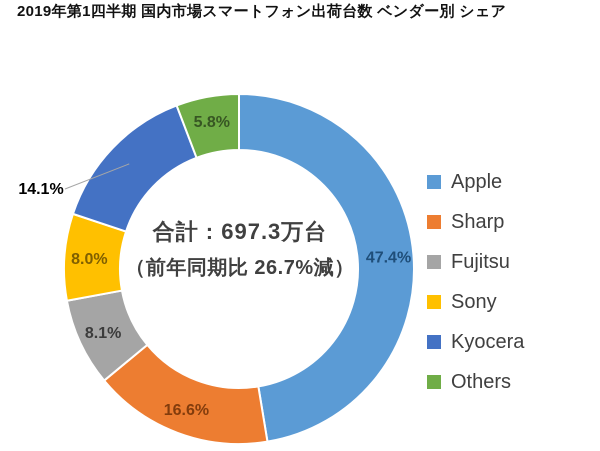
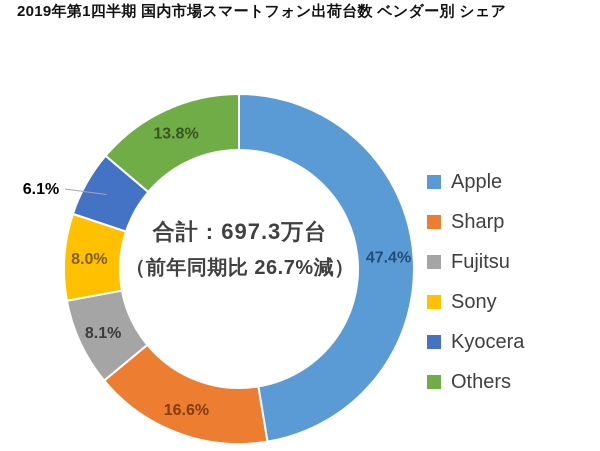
Kyocera: 14.1% -> 6.1%
Others: 5.8% -> 13.8%
